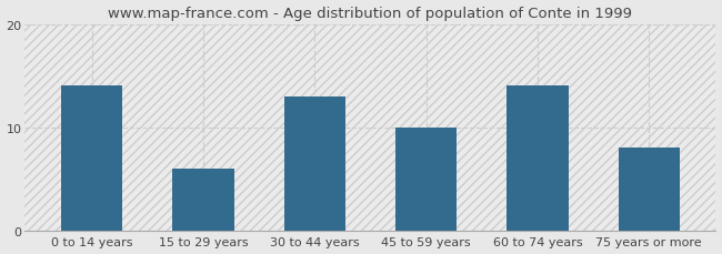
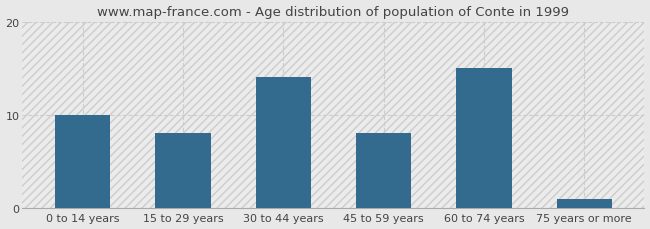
0 to 14 years: 14 -> 10
15 to 29 years: 6 -> 8
30 to 44 years: 13 -> 14
45 to 59 years: 10 -> 8
60 to 74 years: 14 -> 15
75 years or more: 8 -> 1
